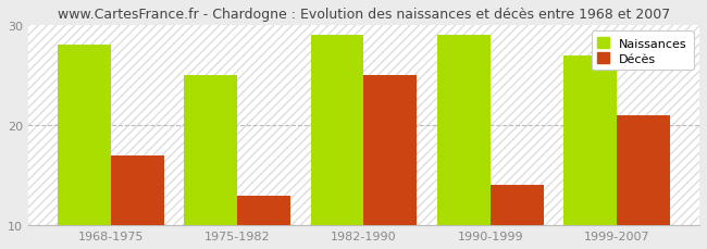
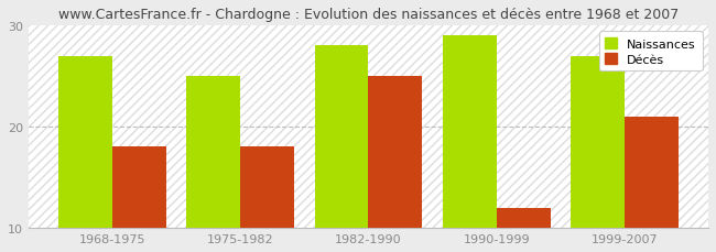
Naissances/1968-1975: 28 -> 27
Décès/1968-1975: 17 -> 18
Décès/1975-1982: 13 -> 18
Naissances/1982-1990: 29 -> 28
Décès/1990-1999: 14 -> 12
